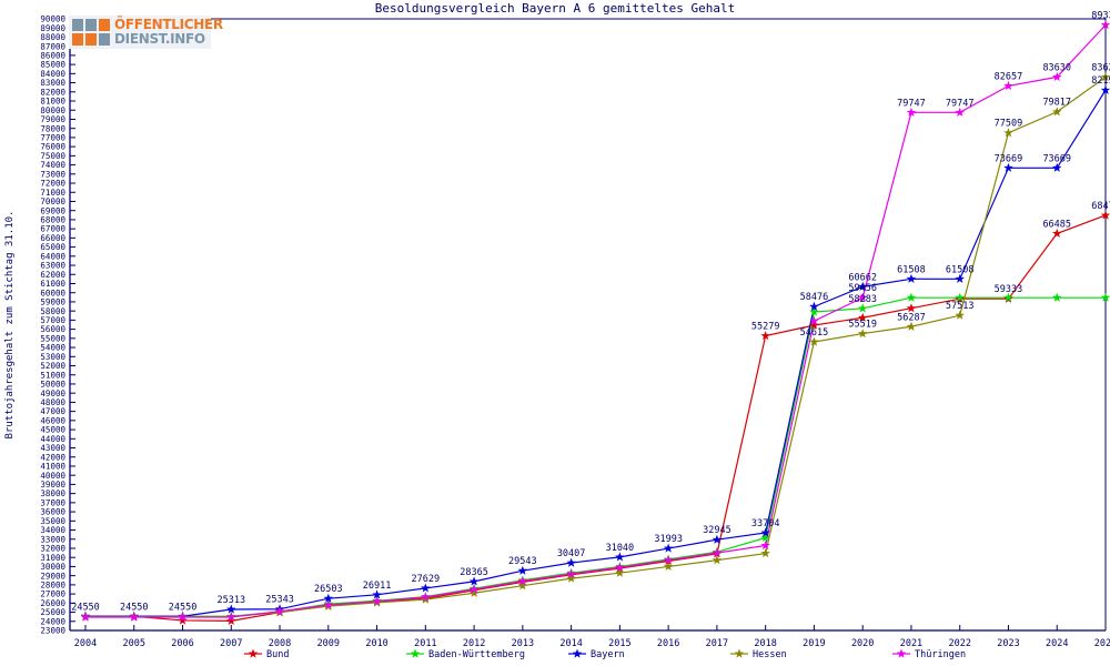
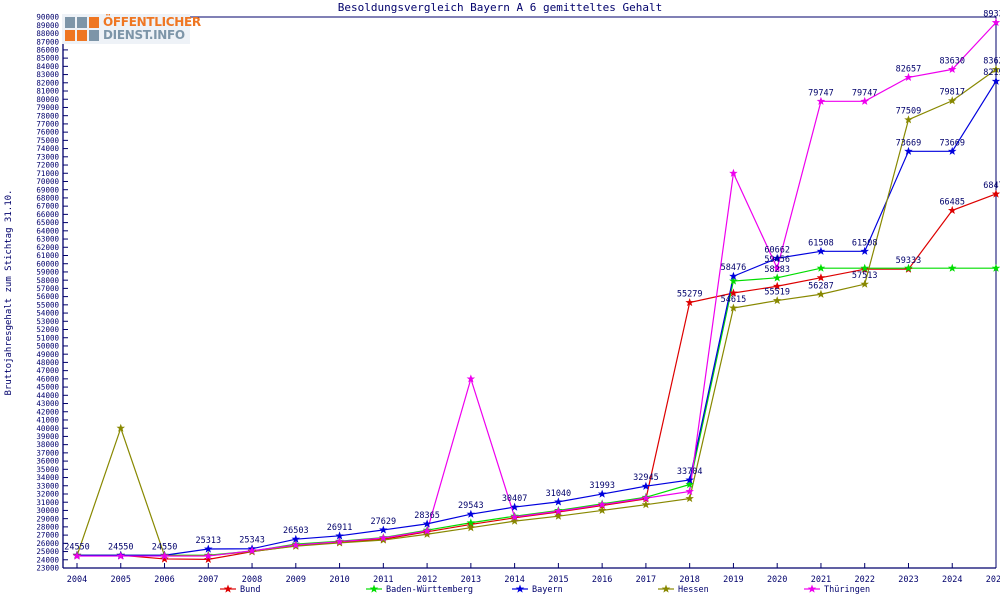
Hessen/2005: 24000 -> 40000
Thüringen/2013: 28000 -> 46000
Thüringen/2019: 57000 -> 71000
